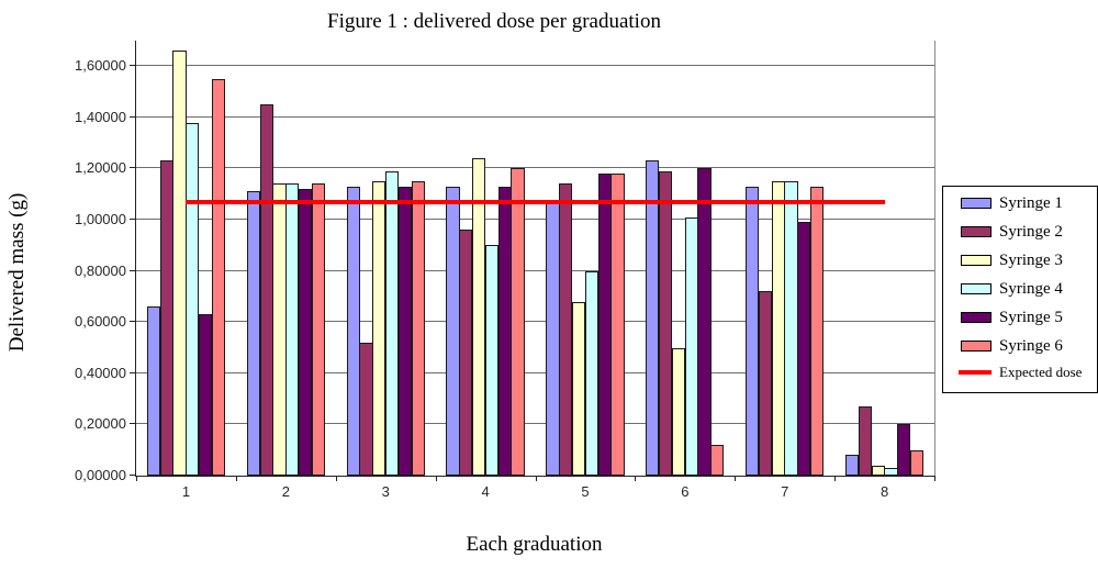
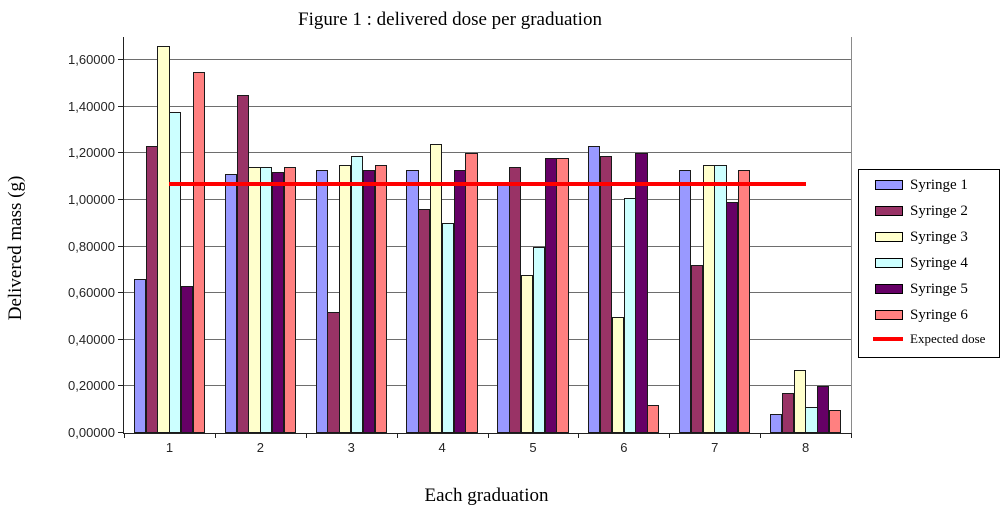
Syringe 2/8: 0,27 -> 0,17
Syringe 3/8: 0,04 -> 0,27
Syringe 4/8: 0,03 -> 0,11
